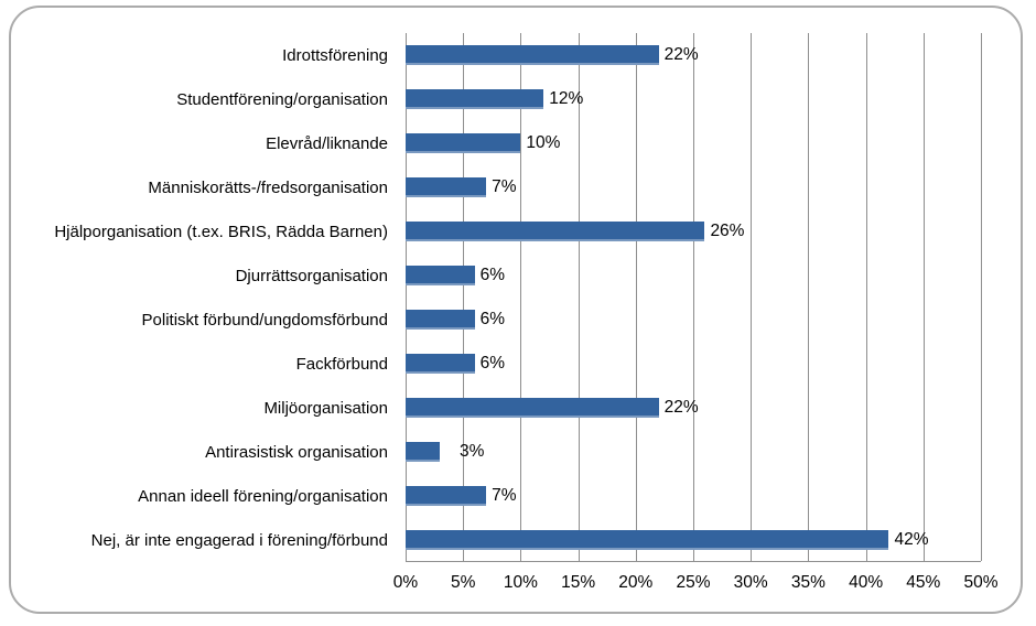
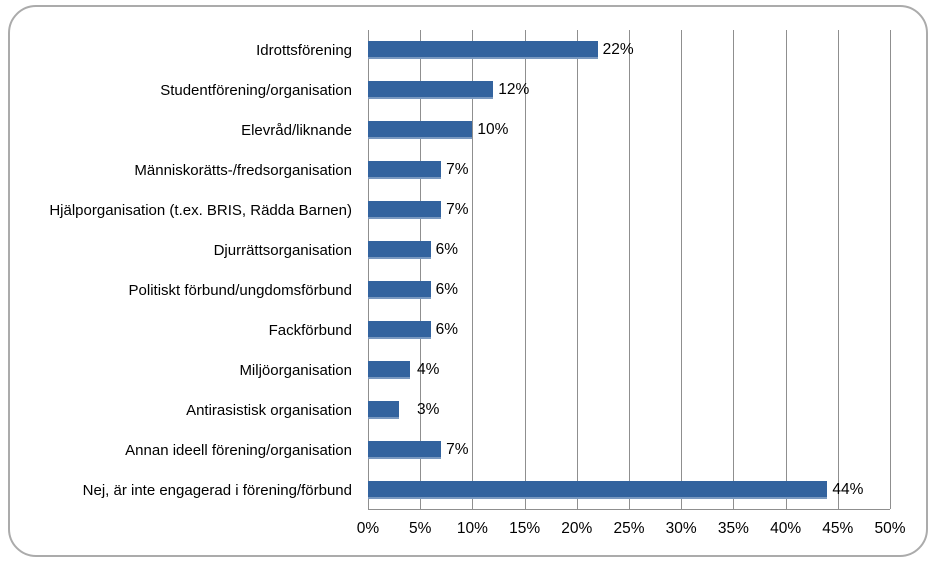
Hjälporganisation (t.ex. BRIS, Rädda Barnen): 26% -> 7%
Miljöorganisation: 22% -> 4%
Nej, är inte engagerad i förening/förbund: 42% -> 44%
